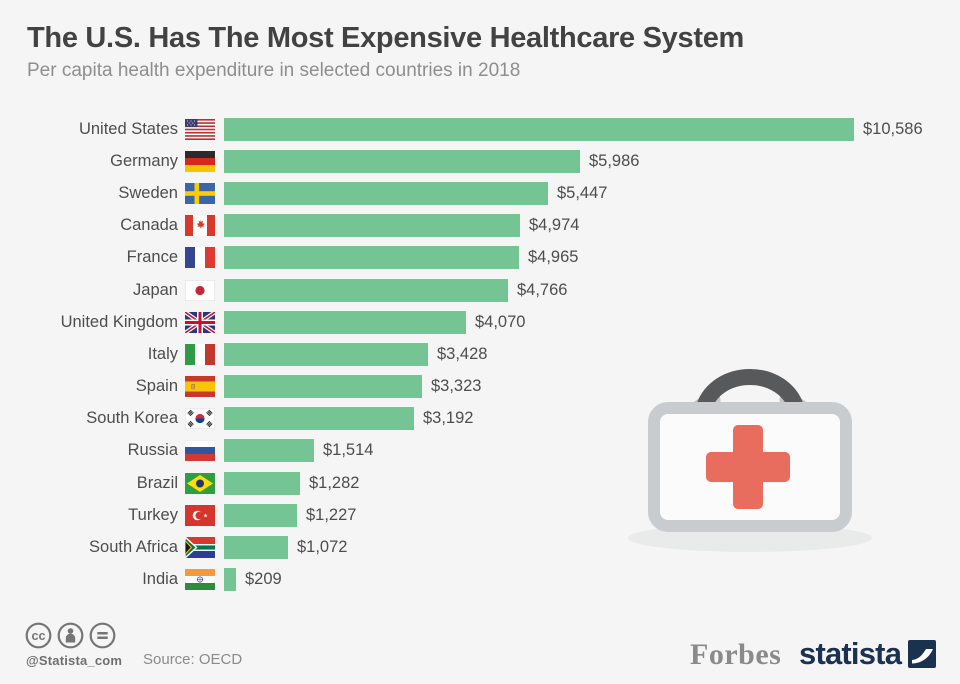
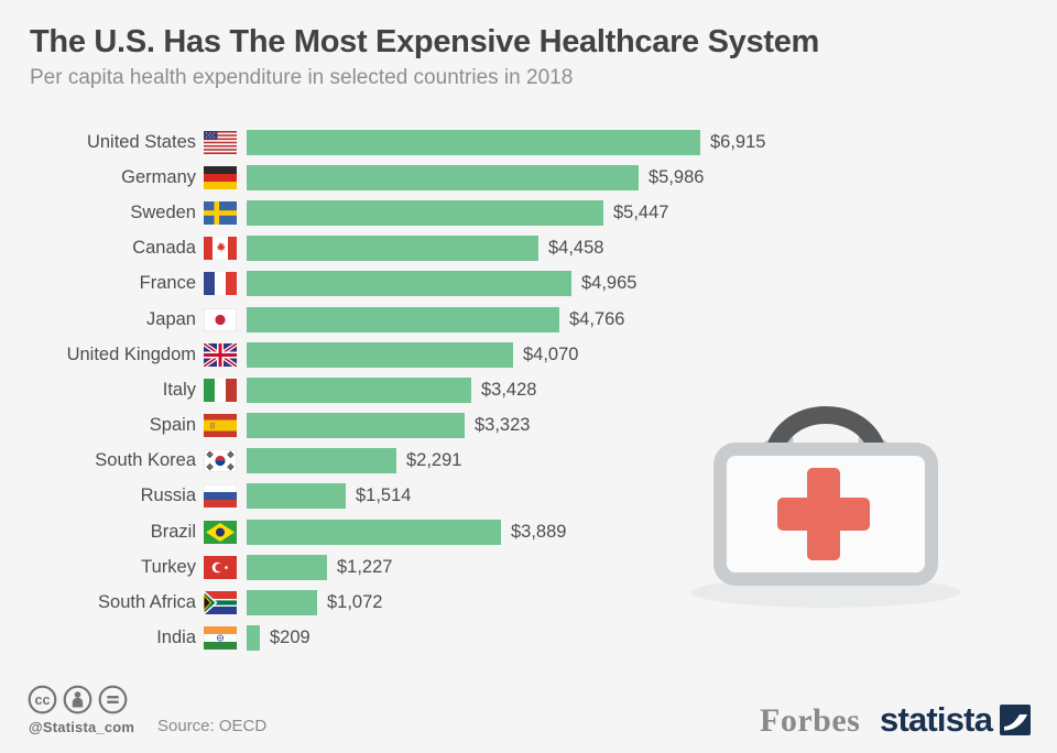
United States: $10,586 -> $6,915
Canada: $4,974 -> $4,458
South Korea: $3,192 -> $2,291
Brazil: $1,282 -> $3,889
